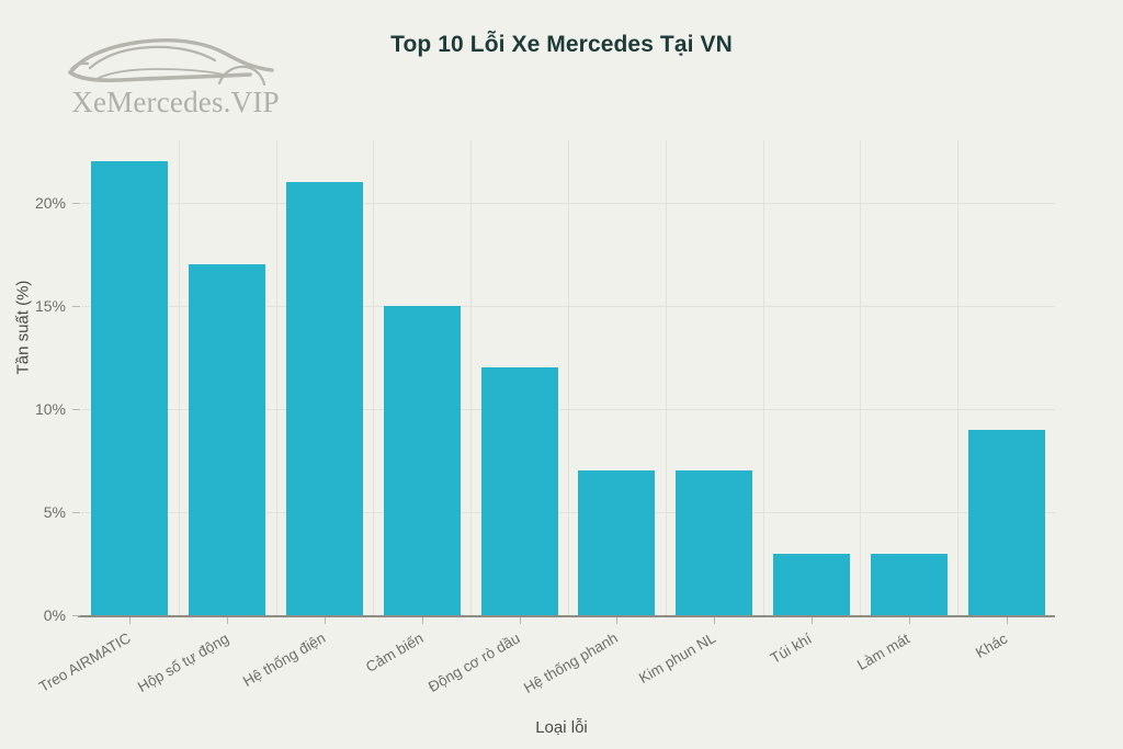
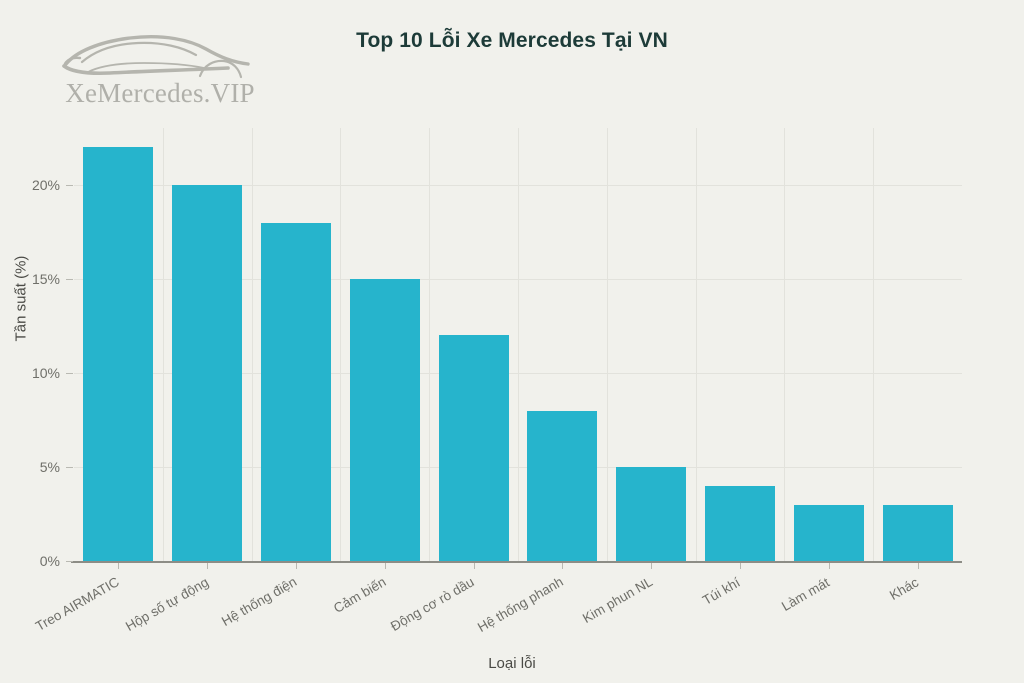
Hộp số tự động: 17% -> 20%
Hệ thống điện: 21% -> 18%
Hệ thống phanh: 7% -> 8%
Kim phun NL: 7% -> 5%
Túi khí: 3% -> 4%
Khác: 9% -> 3%
